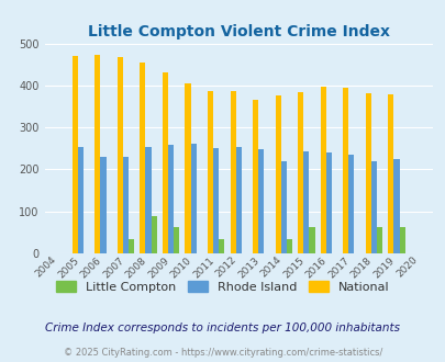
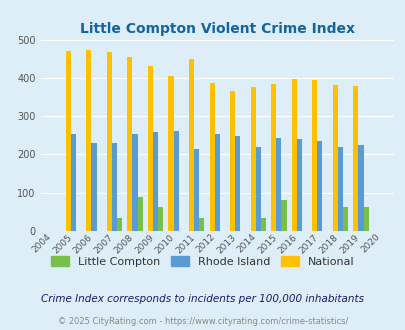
National/2011: 387 -> 450
Rhode Island/2011: 250 -> 215
Little Compton/2015: 62 -> 80
